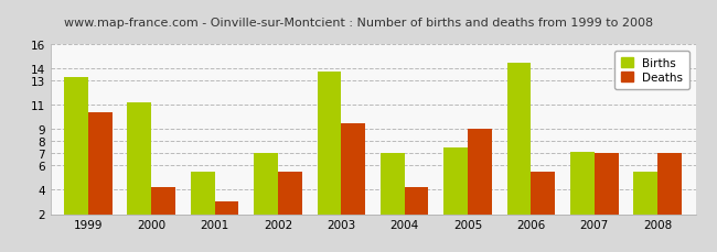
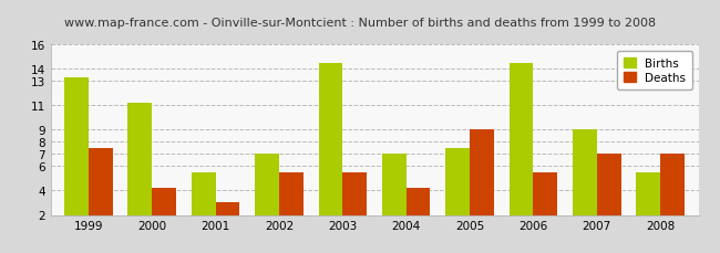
Deaths/1999: 10.4 -> 7.5
Births/2003: 13.8 -> 14.5
Deaths/2003: 9.5 -> 5.5
Births/2007: 7.1 -> 9.0
